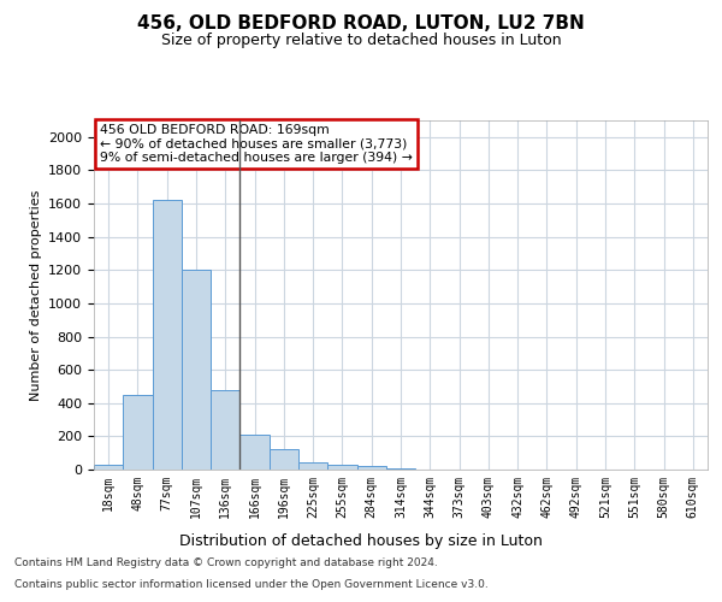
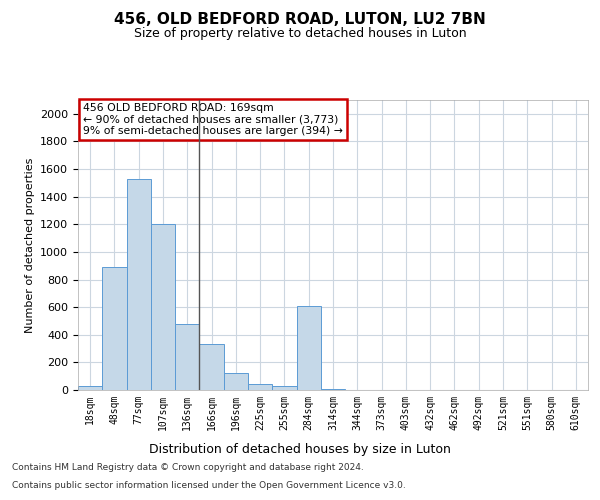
48sqm: 450 -> 890
77sqm: 1620 -> 1530
166sqm: 210 -> 330
284sqm: 20 -> 610
